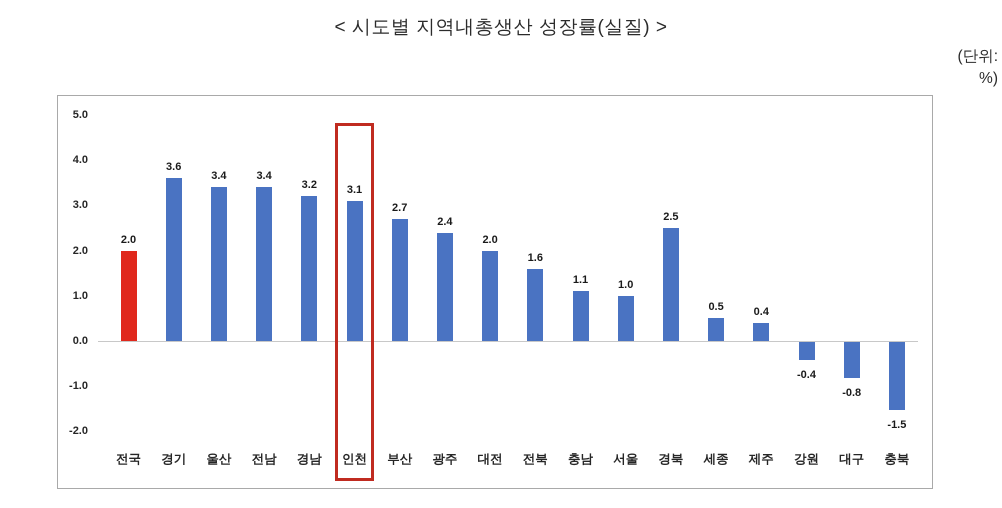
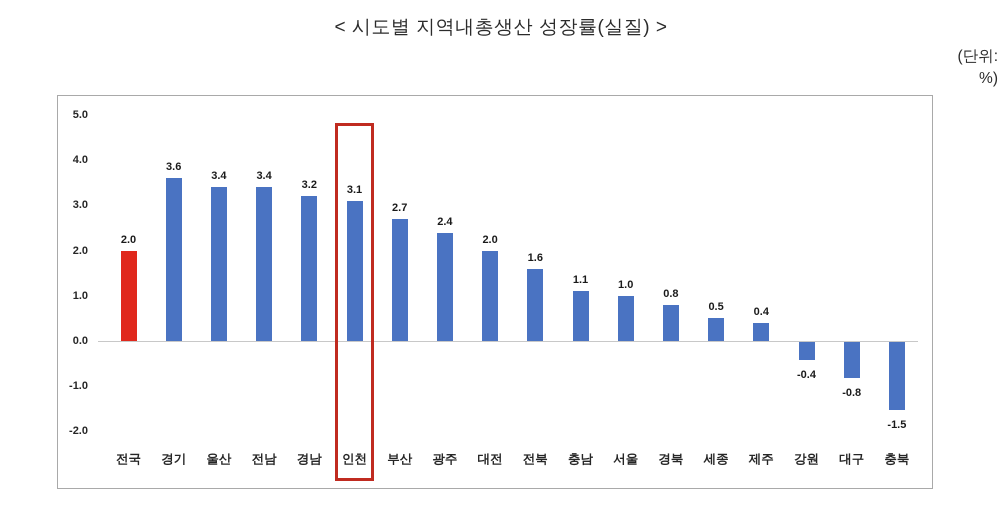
경북: 2.5 -> 0.8
